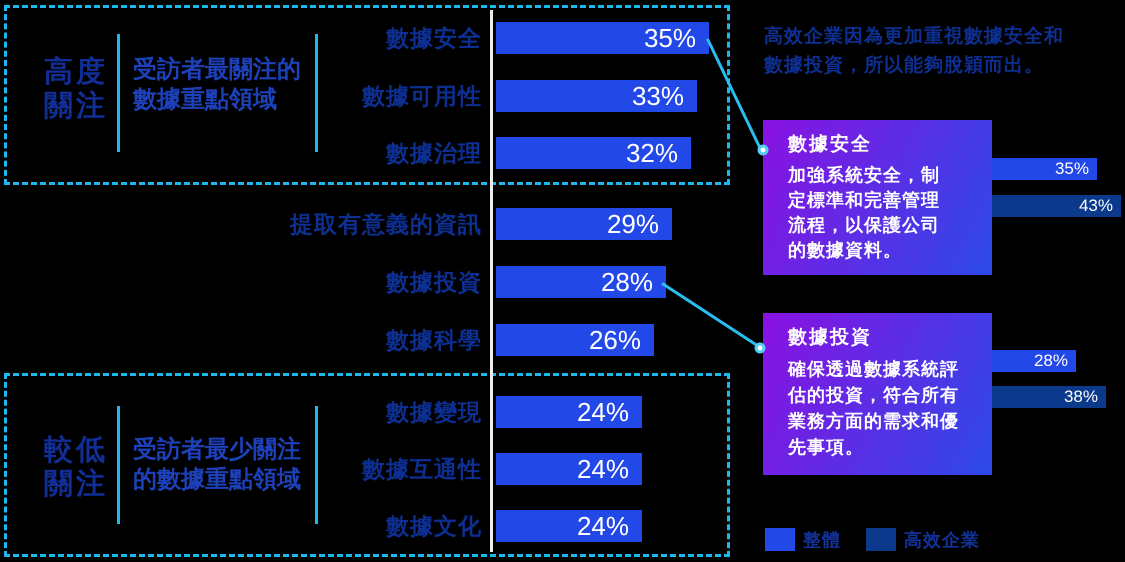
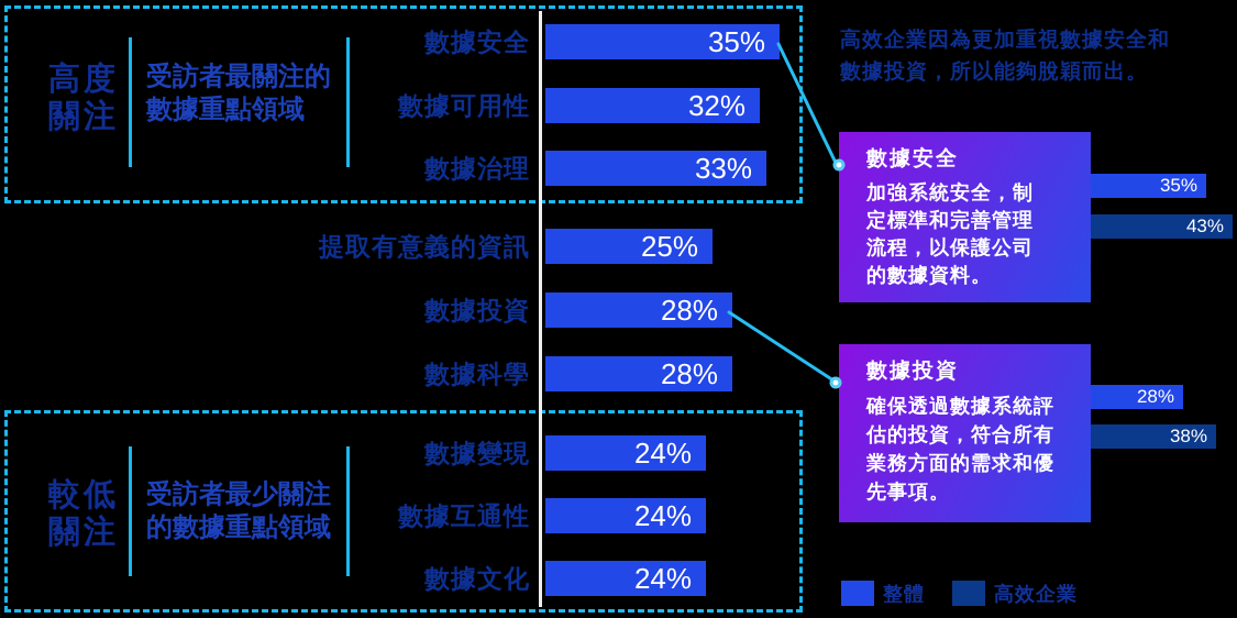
數據可用性: 33% -> 32%
數據治理: 32% -> 33%
提取有意義的資訊: 29% -> 25%
數據科學: 26% -> 28%
